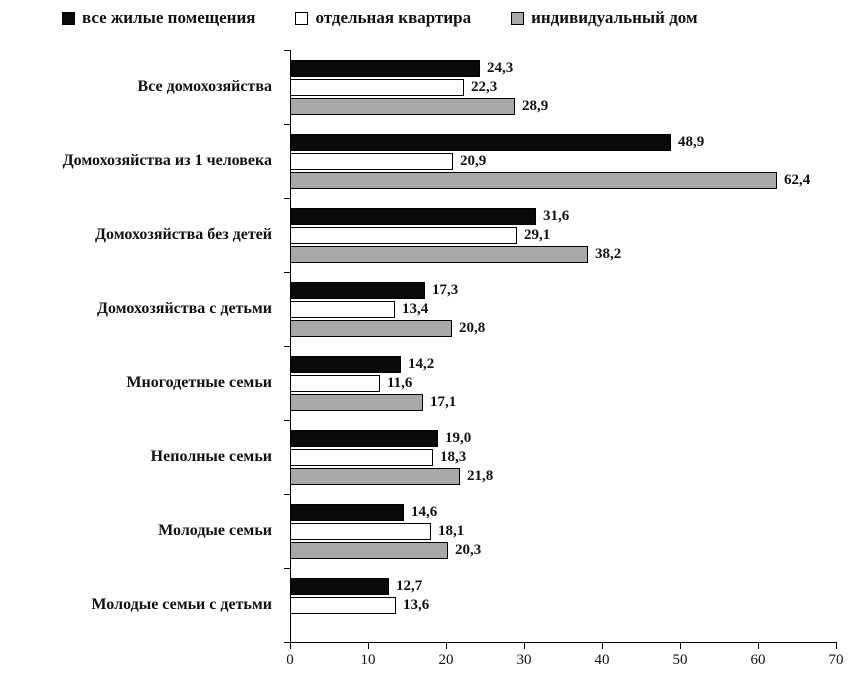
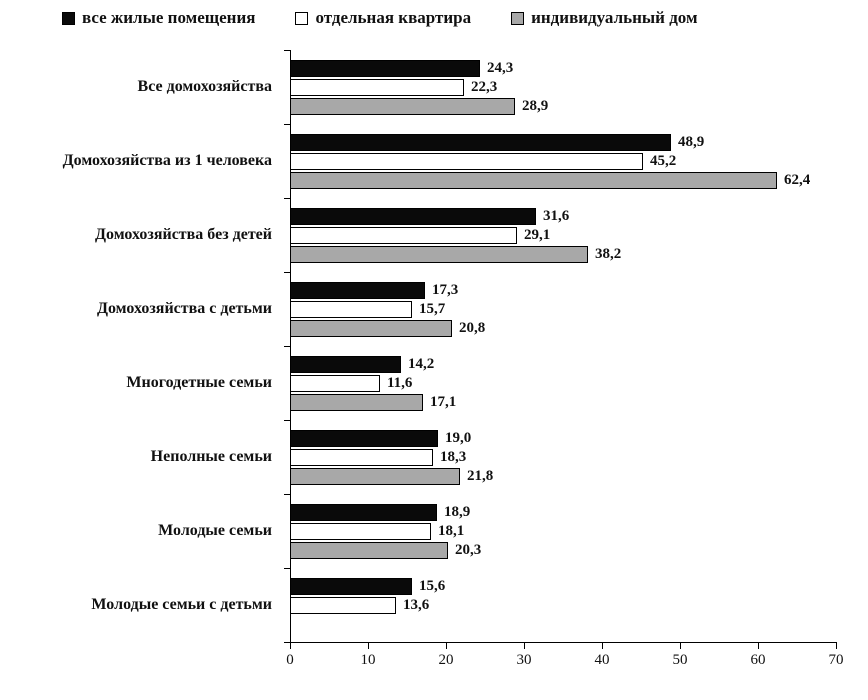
отдельная квартира/Домохозяйства из 1 человека: 20,9 -> 45,2
отдельная квартира/Домохозяйства с детьми: 13,4 -> 15,7
все жилые помещения/Молодые семьи: 14,6 -> 18,9
все жилые помещения/Молодые семьи с детьми: 12,7 -> 15,6
